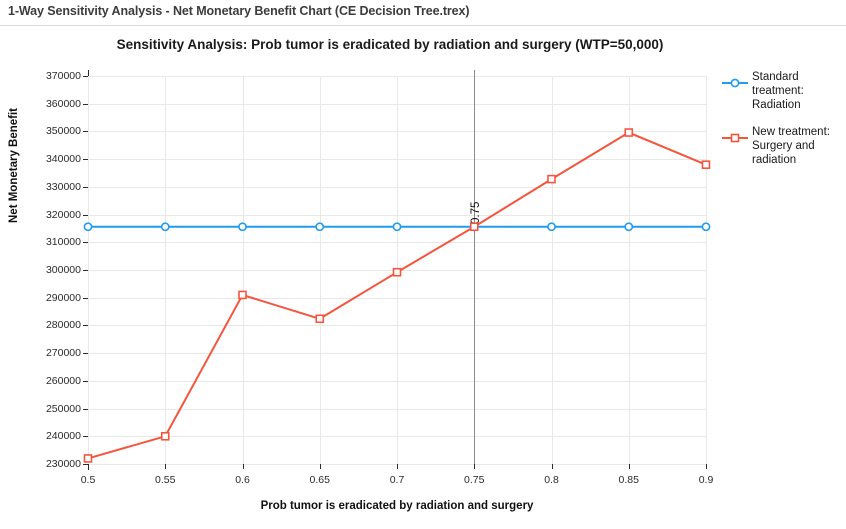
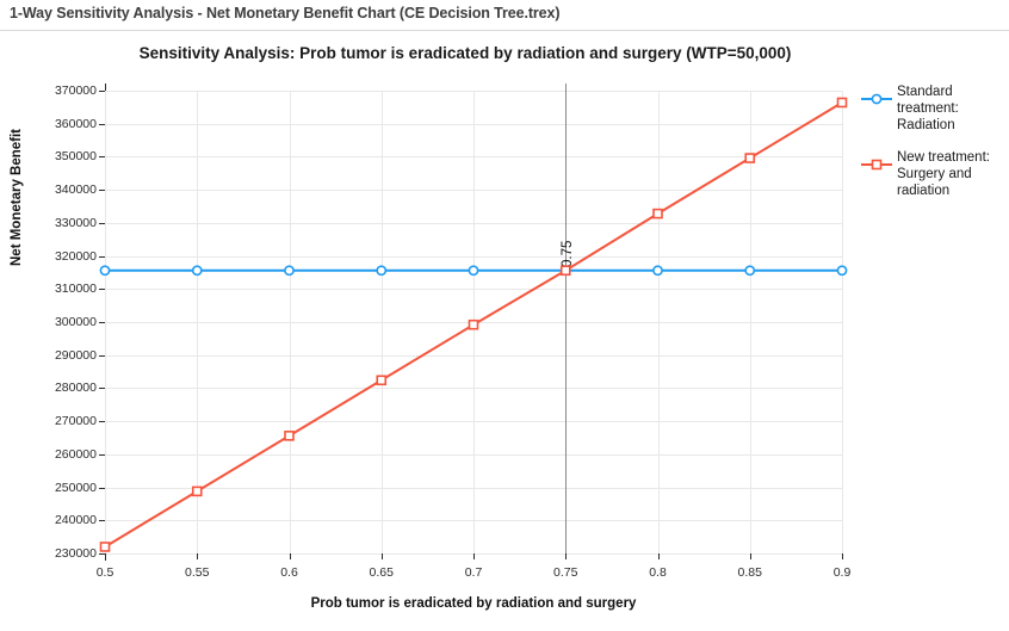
New treatment: Surgery and radiation/0.55: 240000 -> 249000
New treatment: Surgery and radiation/0.6: 291000 -> 266000
New treatment: Surgery and radiation/0.9: 338000 -> 366000
